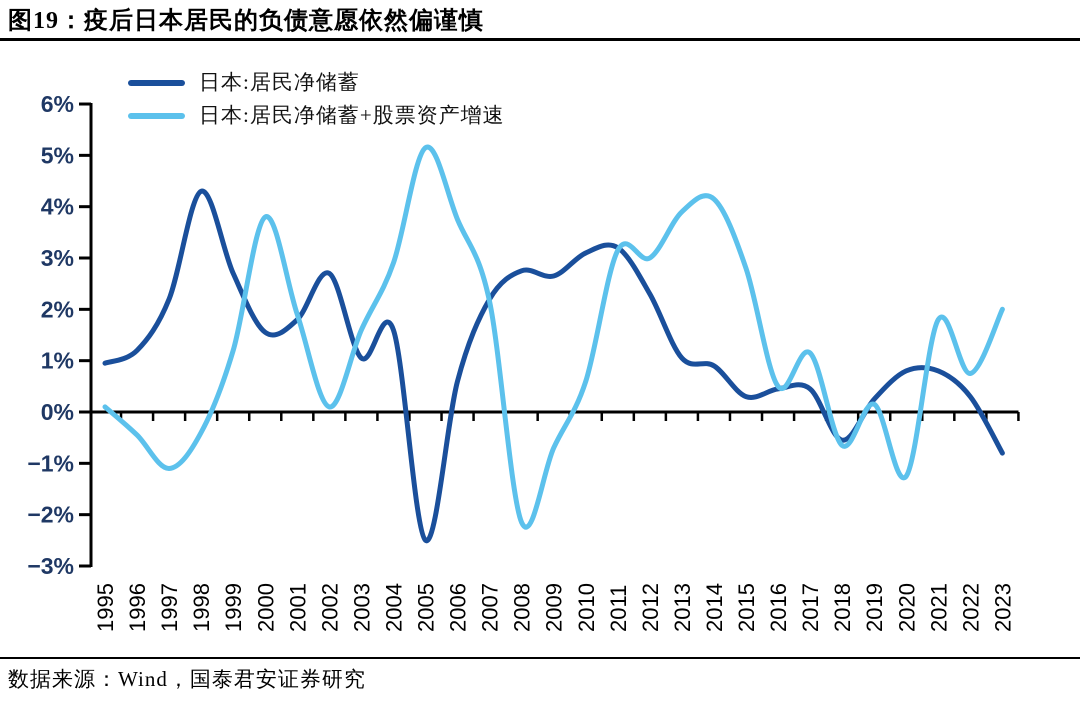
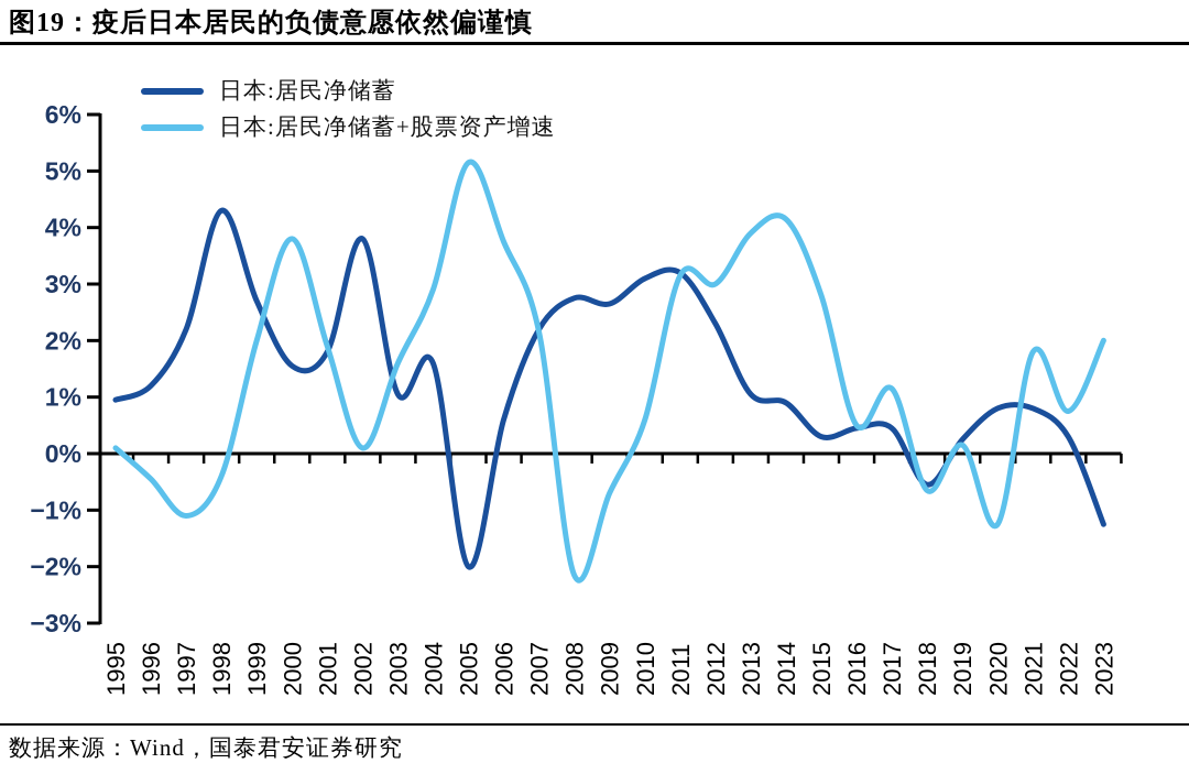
日本:居民净储蓄+股票资产增速/1999: 1.2% -> 2.0%
日本:居民净储蓄/2002: 2.7% -> 3.8%
日本:居民净储蓄/2005: -2.5% -> -2.0%
日本:居民净储蓄/2023: -0.8% -> -1.2%
